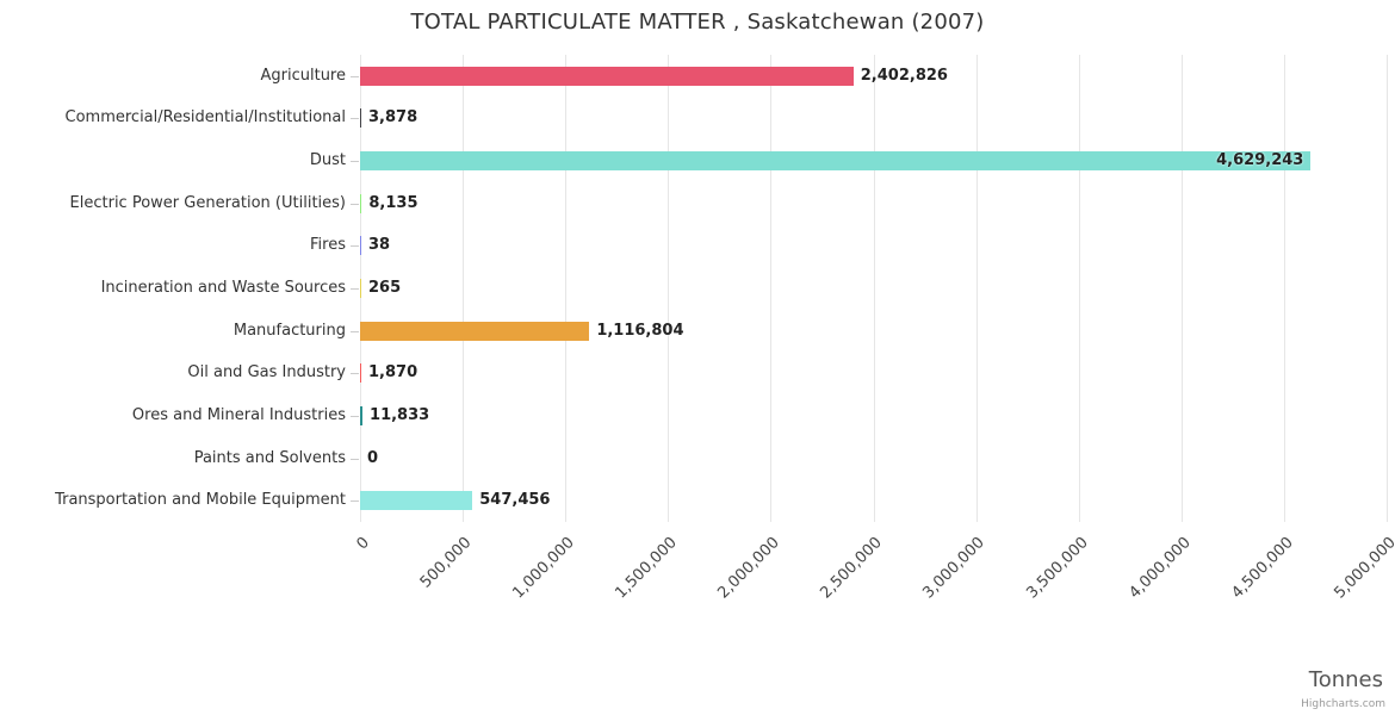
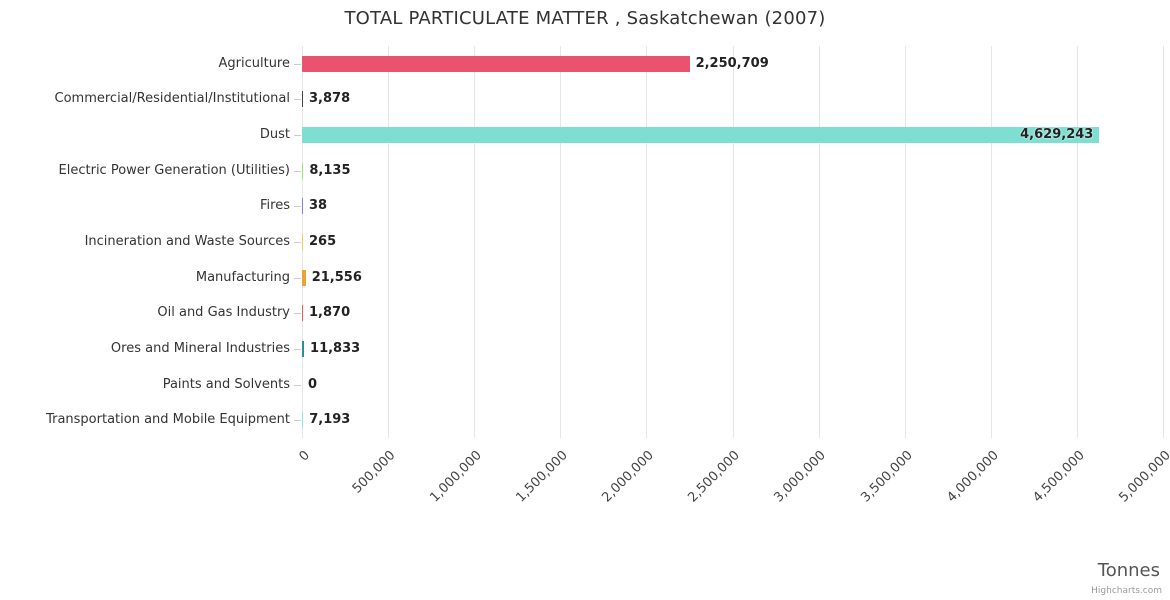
Agriculture: 2,402,826 -> 2,250,709
Manufacturing: 1,116,804 -> 21,556
Transportation and Mobile Equipment: 547,456 -> 7,193
